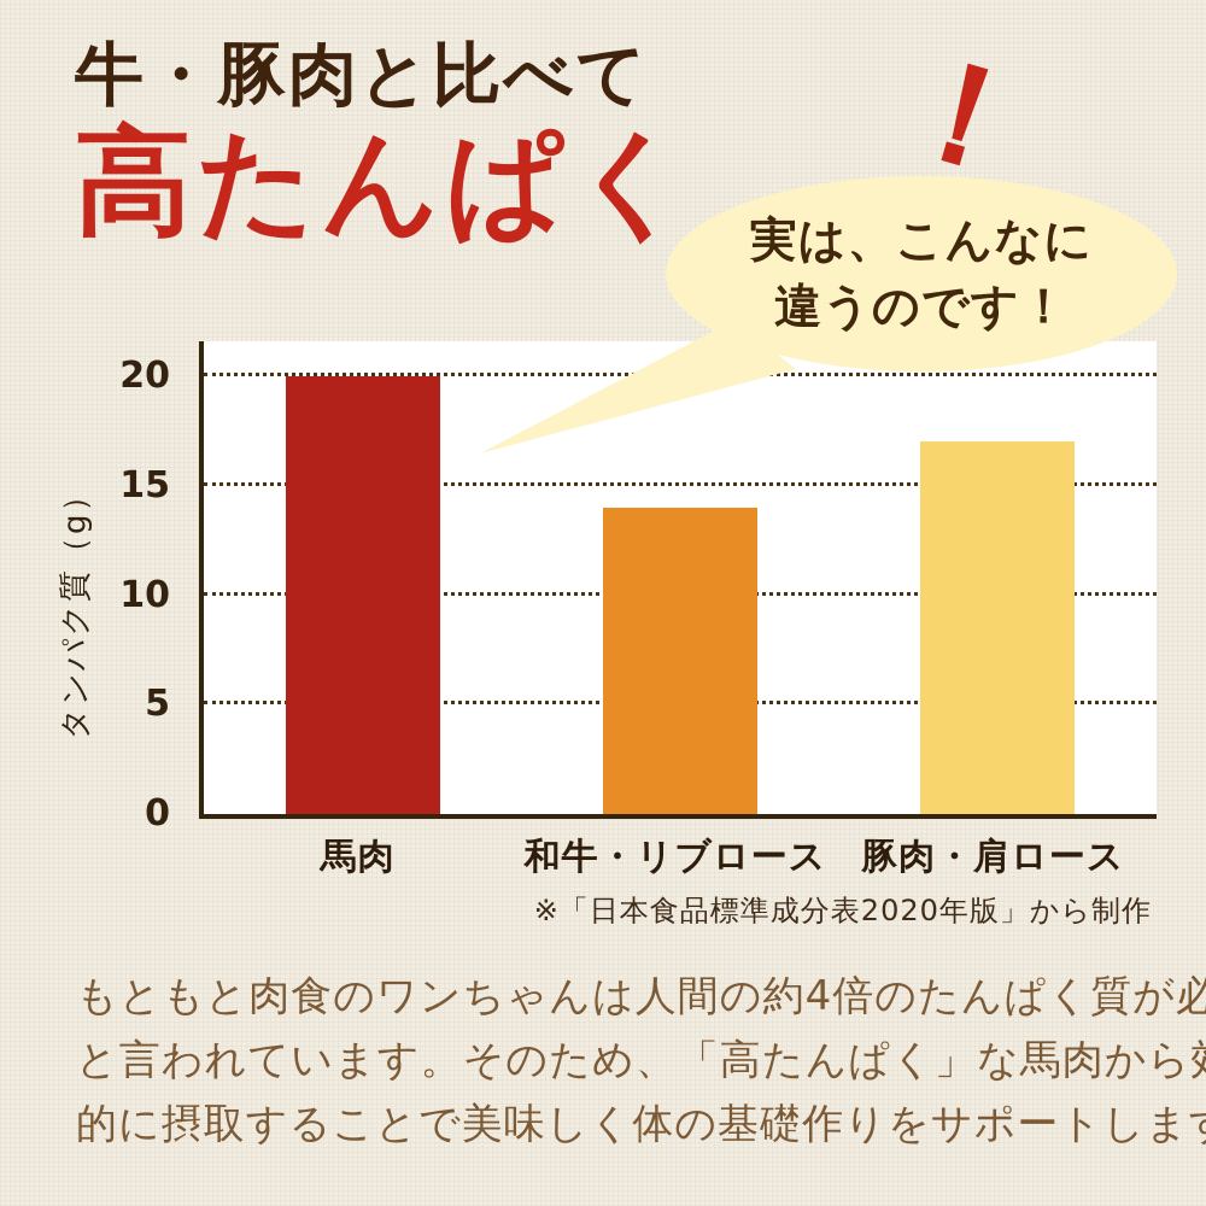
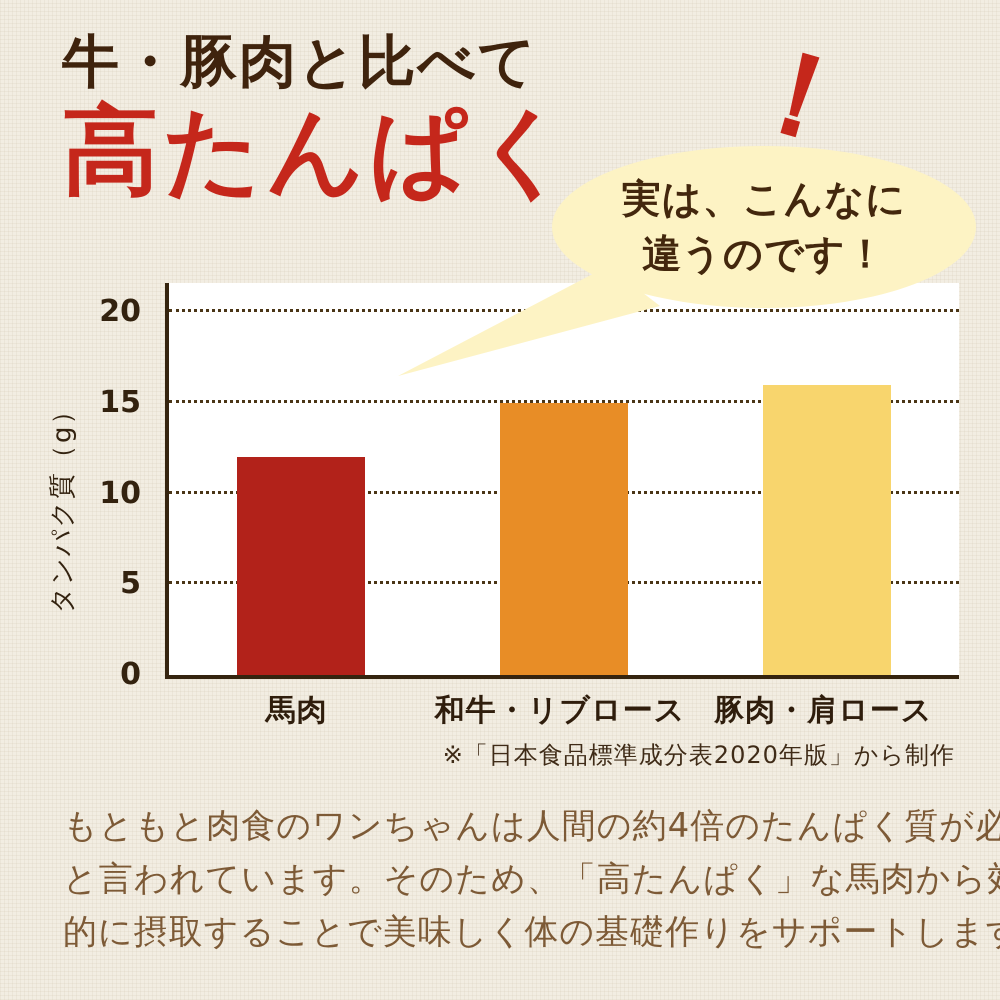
馬肉: 20 -> 12
和牛・リブロース: 14 -> 15
豚肉・肩ロース: 17 -> 16
